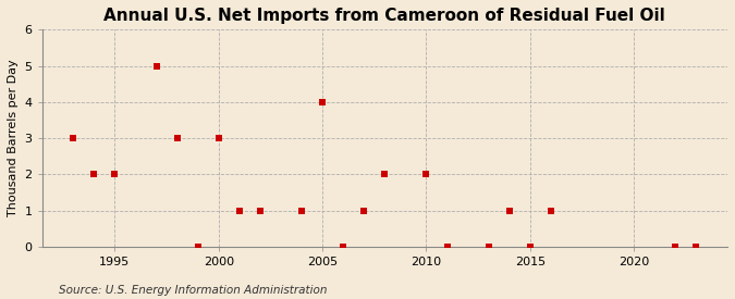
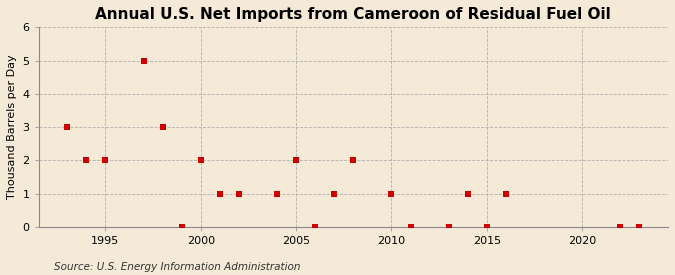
2000: 3 -> 2
2005: 4 -> 2
2010: 2 -> 1
